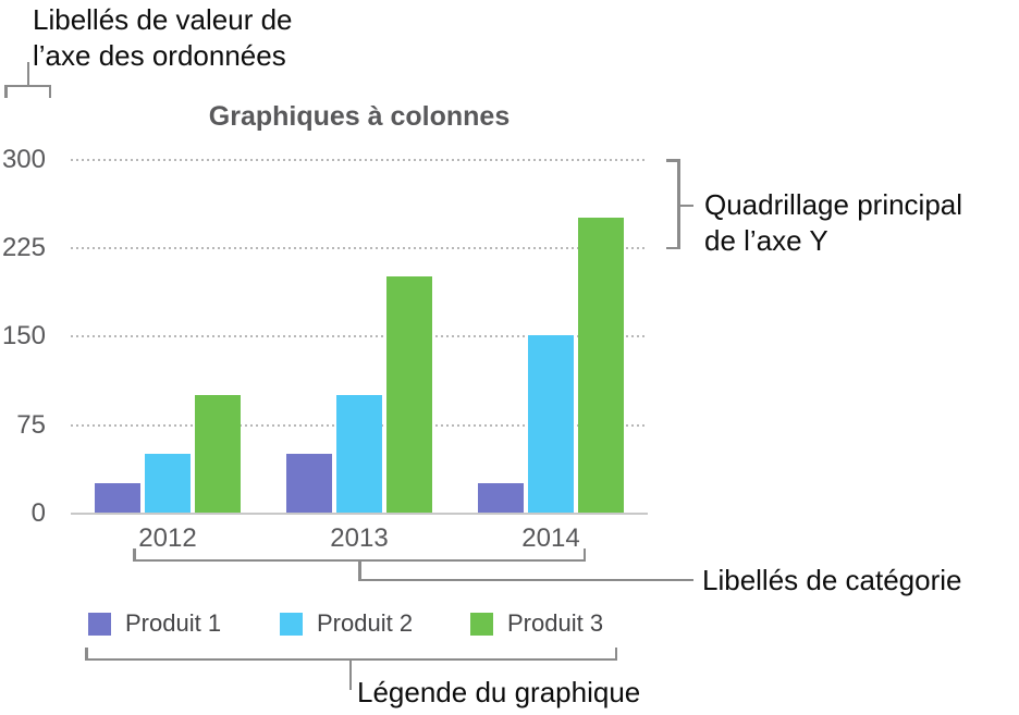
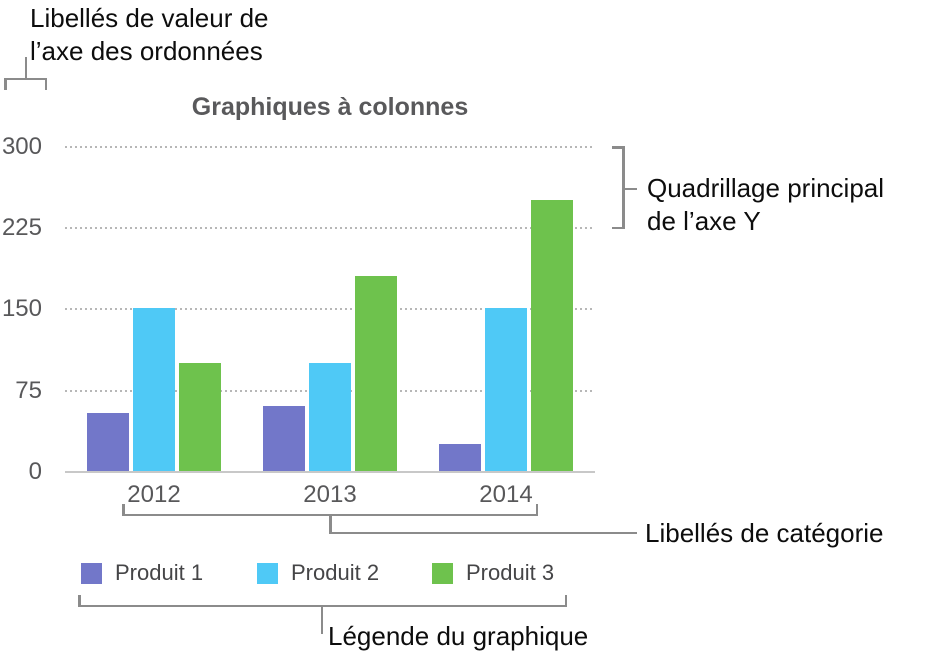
Produit 1/2012: 25 -> 54
Produit 2/2012: 50 -> 150
Produit 1/2013: 50 -> 60
Produit 3/2013: 200 -> 180
